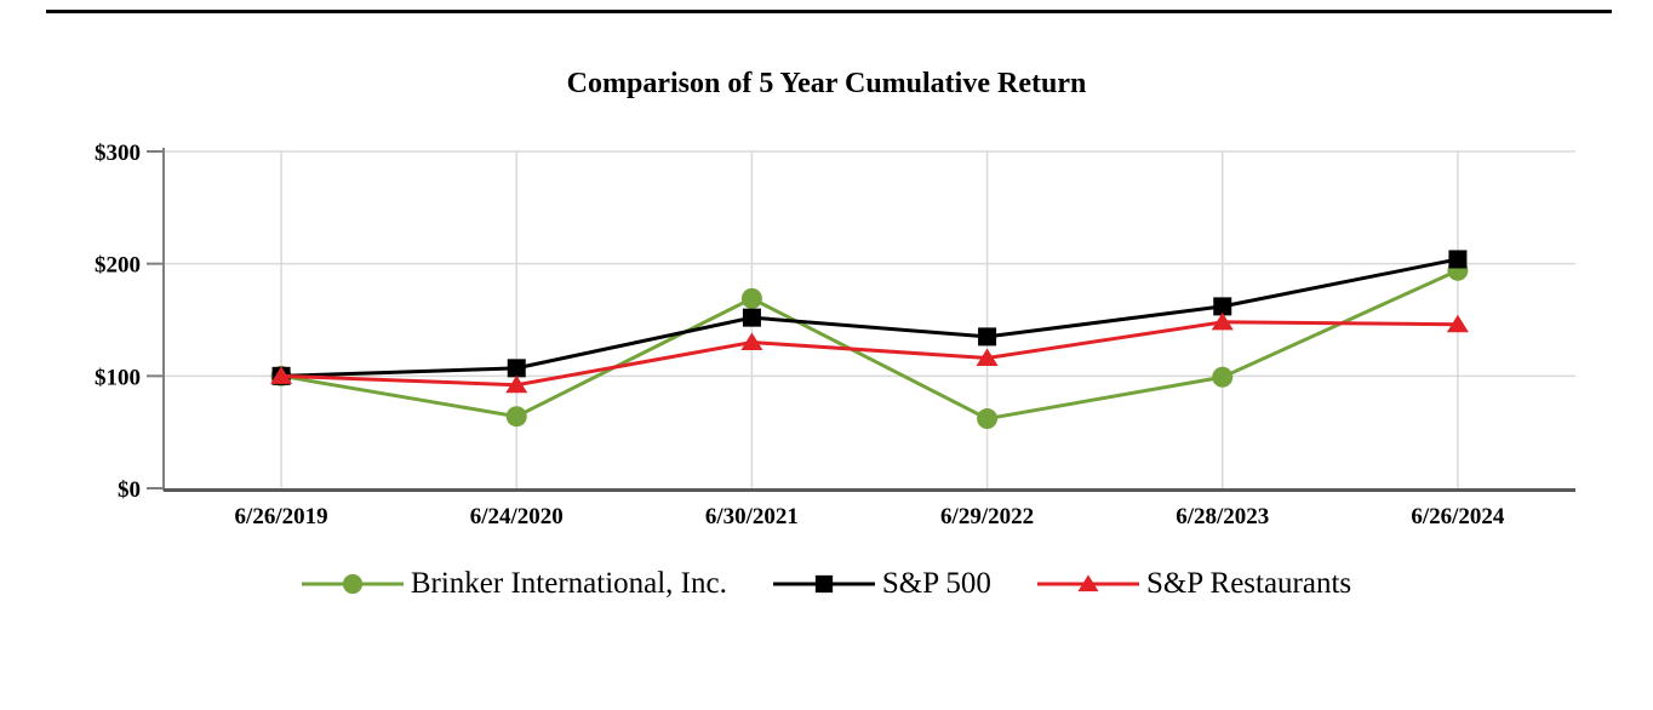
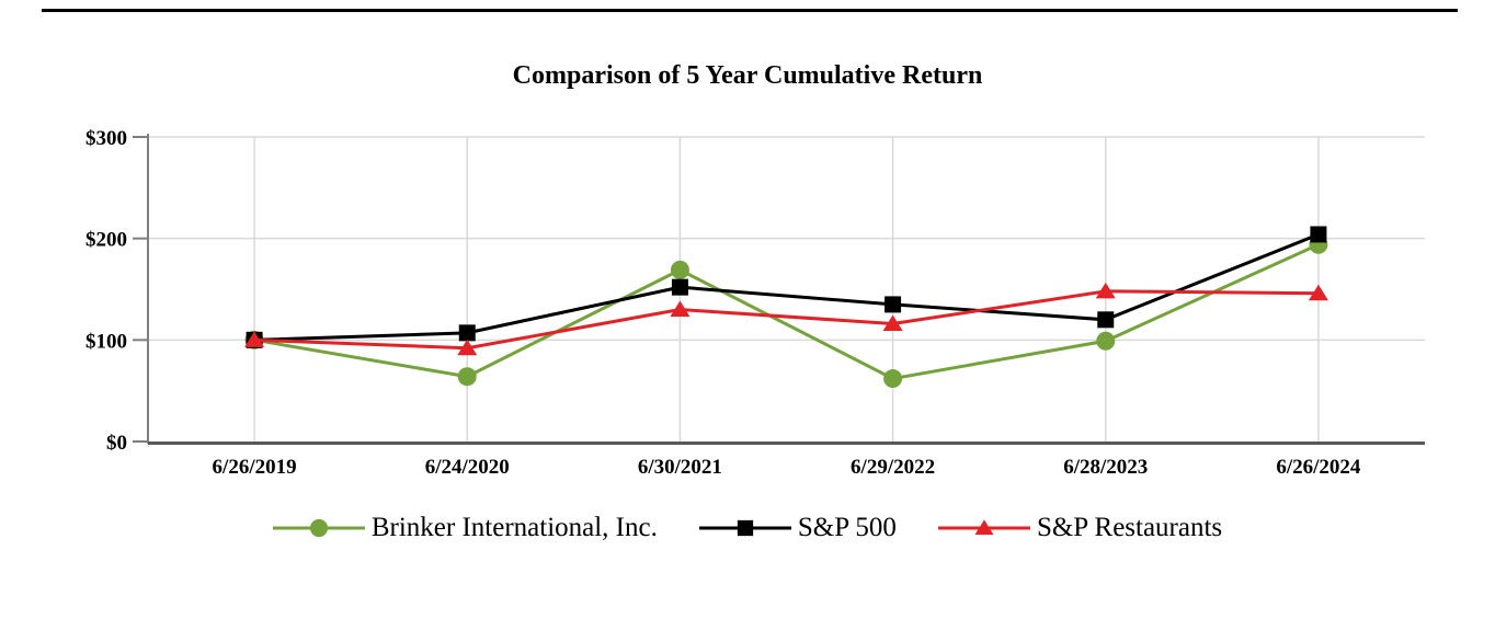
S&P 500/6/28/2023: $160 -> $120
